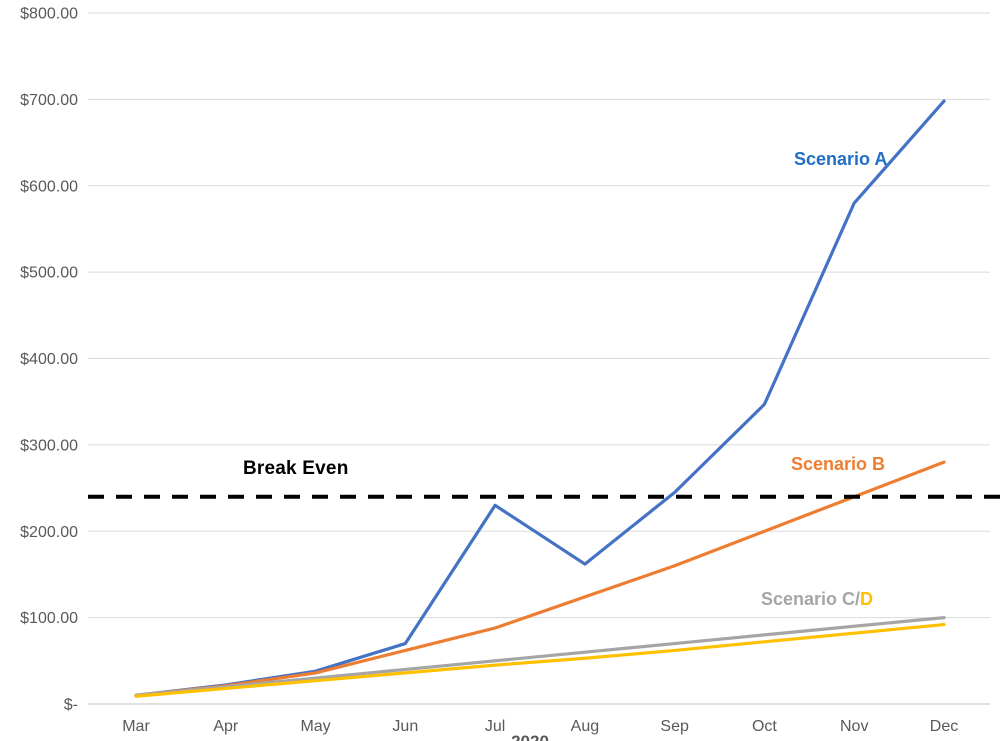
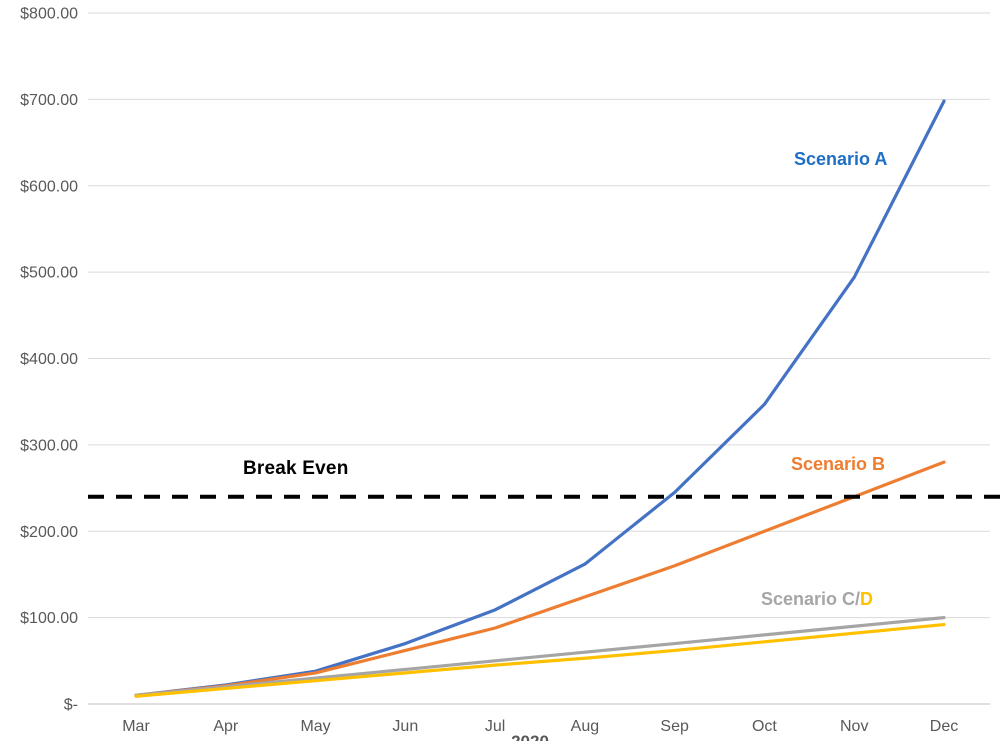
Scenario A/Jul: $230 -> $110
Scenario A/Nov: $580 -> $490
